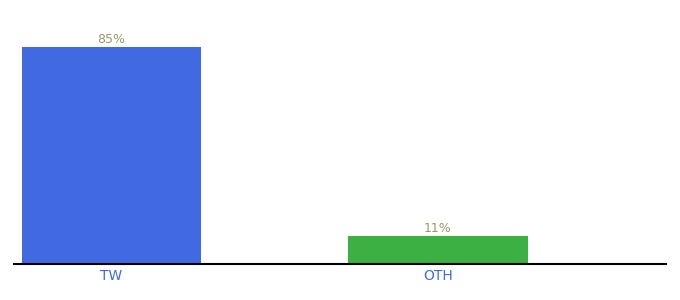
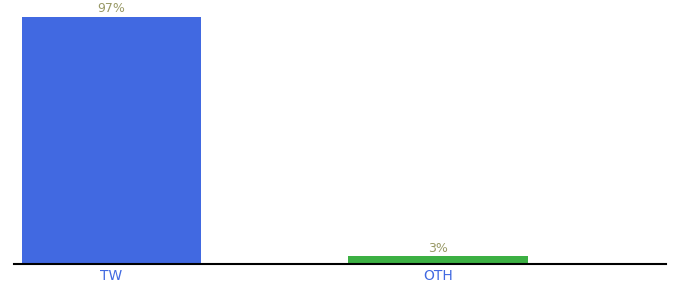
TW: 85% -> 97%
OTH: 11% -> 3%
